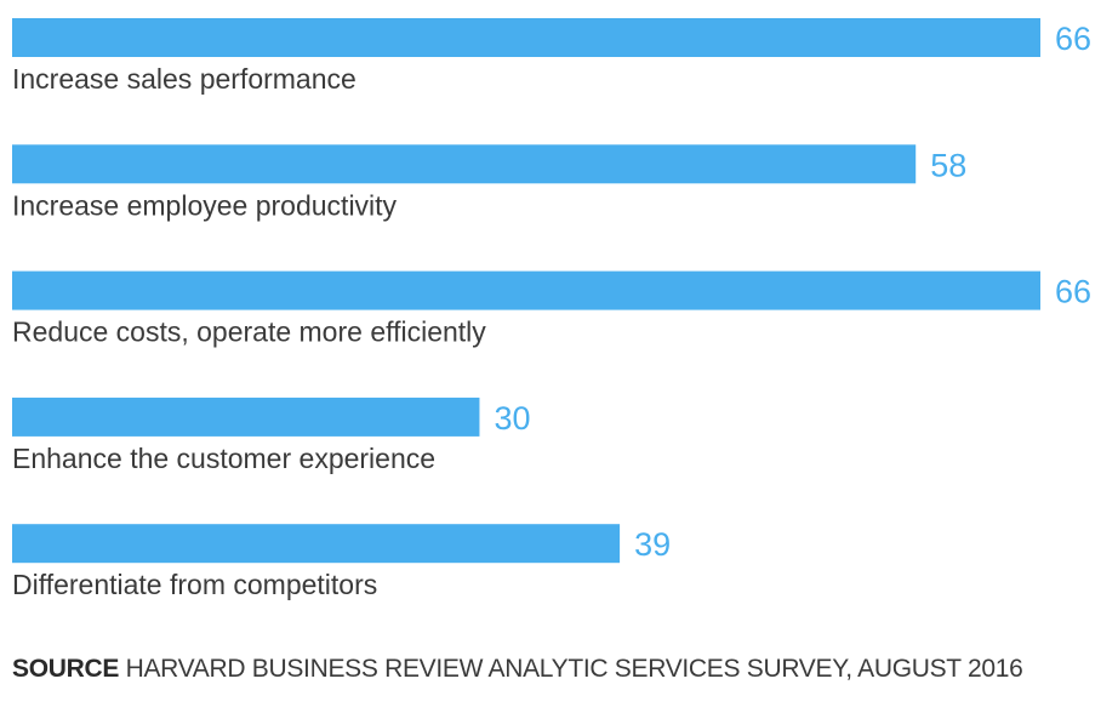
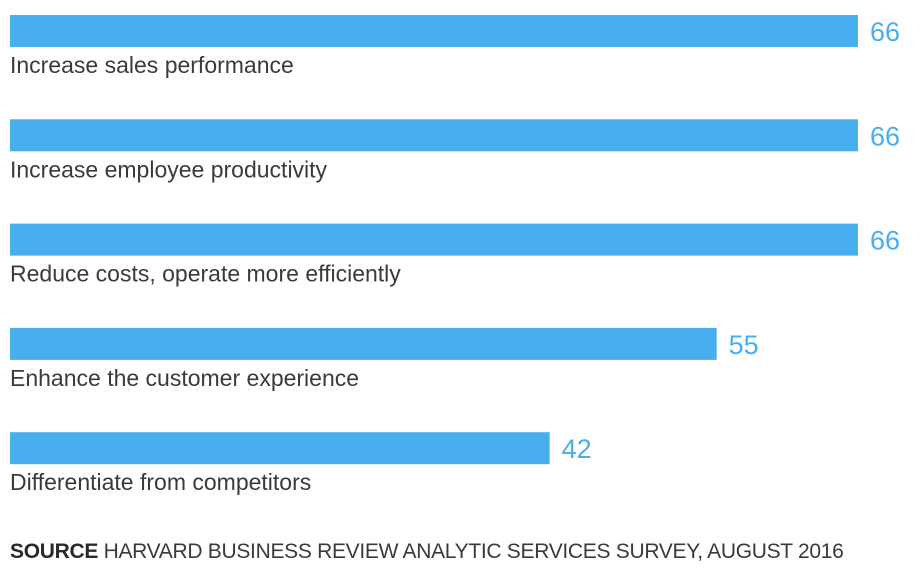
Increase employee productivity: 58 -> 66
Enhance the customer experience: 30 -> 55
Differentiate from competitors: 39 -> 42
